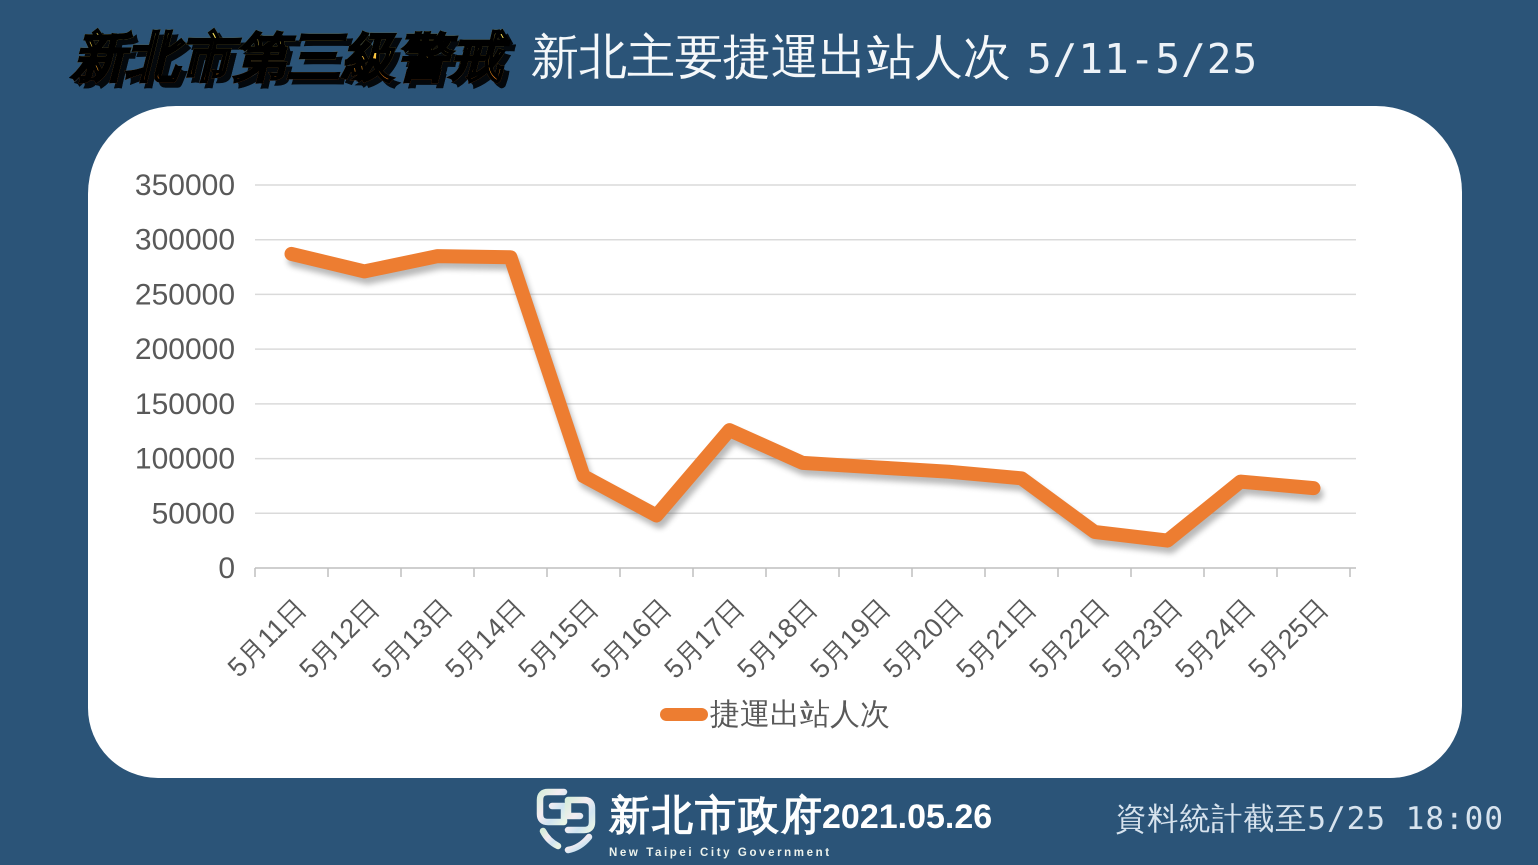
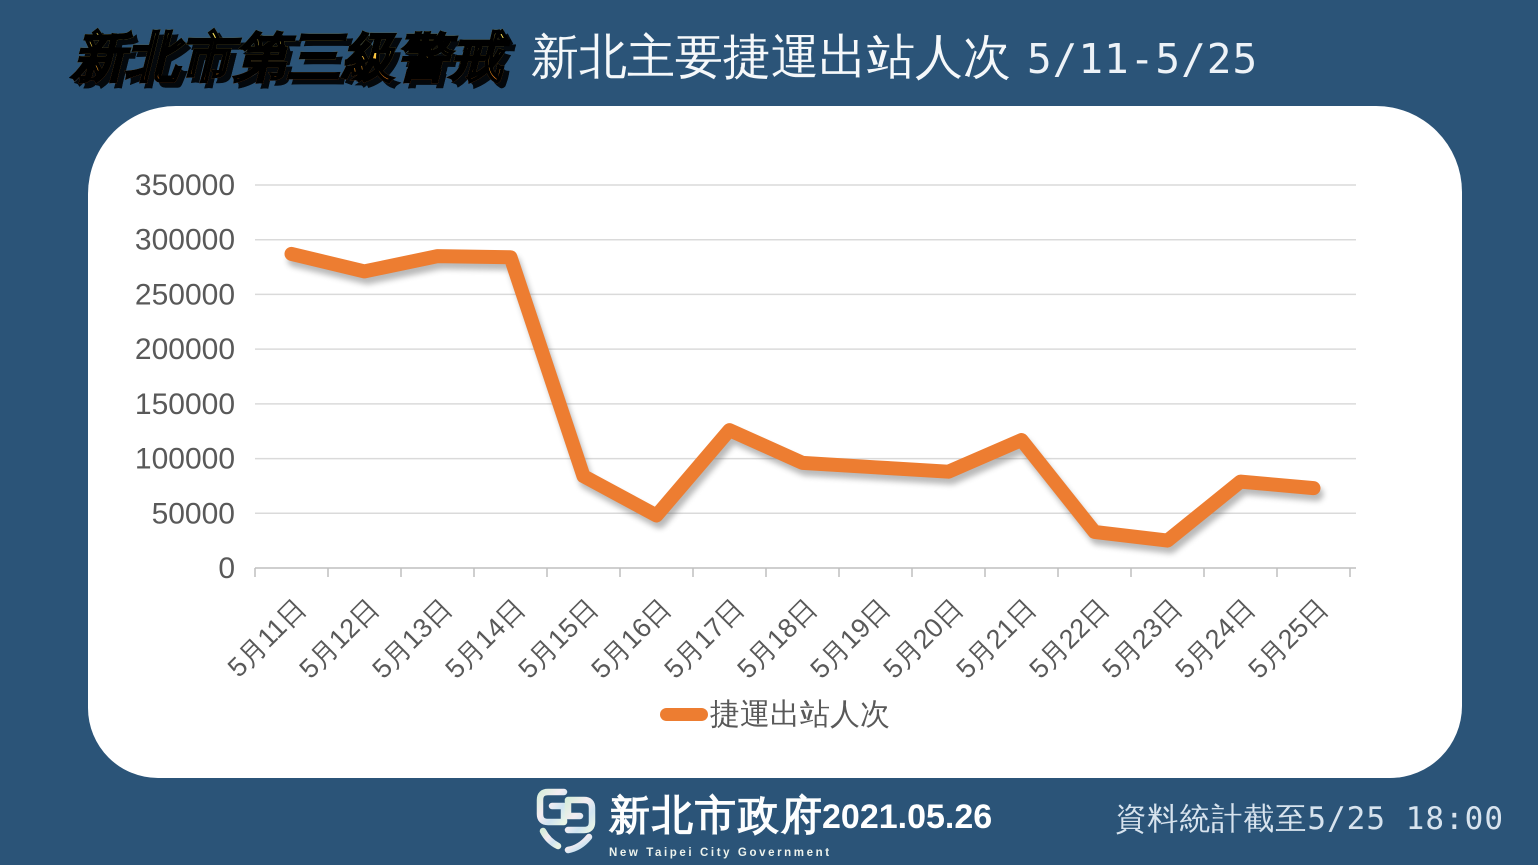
5月21日: 82000 -> 117000
